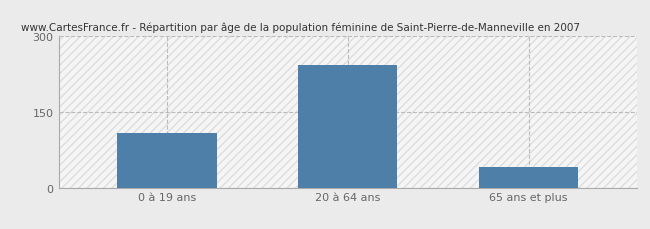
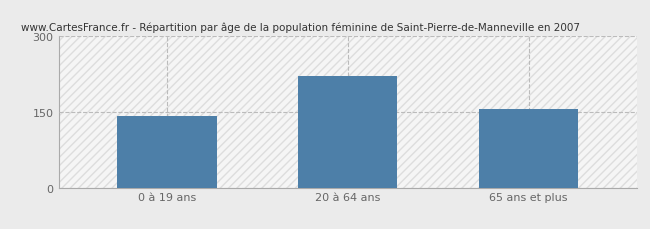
0 à 19 ans: 107 -> 142
20 à 64 ans: 243 -> 220
65 ans et plus: 40 -> 156
